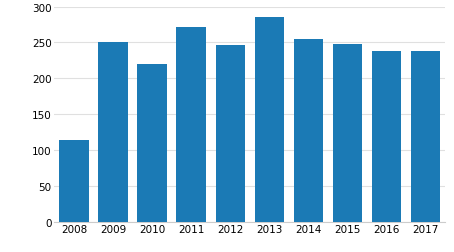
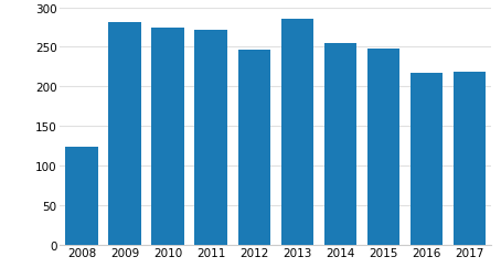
2008: 114 -> 124
2009: 250 -> 281
2010: 220 -> 275
2016: 238 -> 217
2017: 238 -> 219
